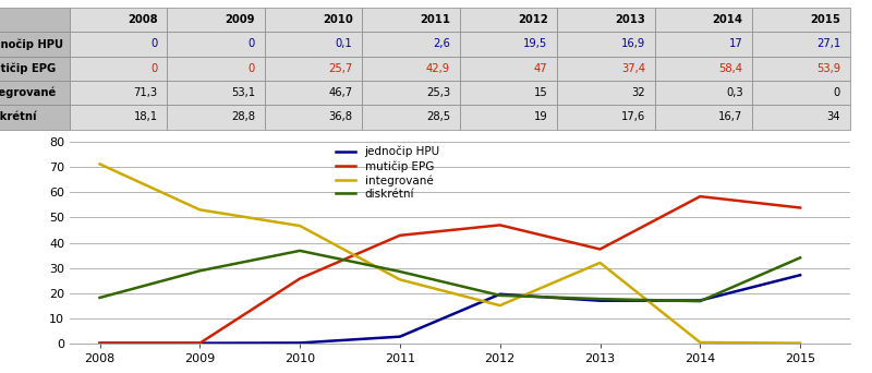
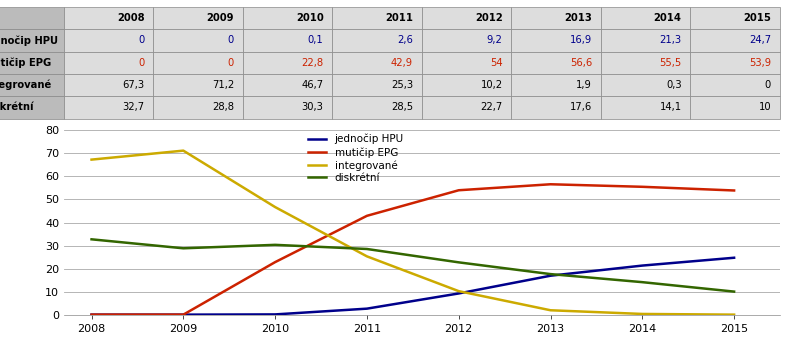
integrované/2008: 71,3 -> 67,3
diskrétní/2008: 18,1 -> 32,7
integrované/2009: 53,1 -> 71,2
mutičip EPG/2010: 25,7 -> 22,8
diskrétní/2010: 36,8 -> 30,3
jednočip HPU/2012: 19,5 -> 9,2
mutičip EPG/2012: 47 -> 54
integrované/2012: 15 -> 10,2
diskrétní/2012: 19 -> 22,7
mutičip EPG/2013: 37,4 -> 56,6
integrované/2013: 32 -> 1,9
jednočip HPU/2014: 17 -> 21,3
mutičip EPG/2014: 58,4 -> 55,5
diskrétní/2014: 16,7 -> 14,1
jednočip HPU/2015: 27,1 -> 24,7
diskrétní/2015: 34 -> 10
